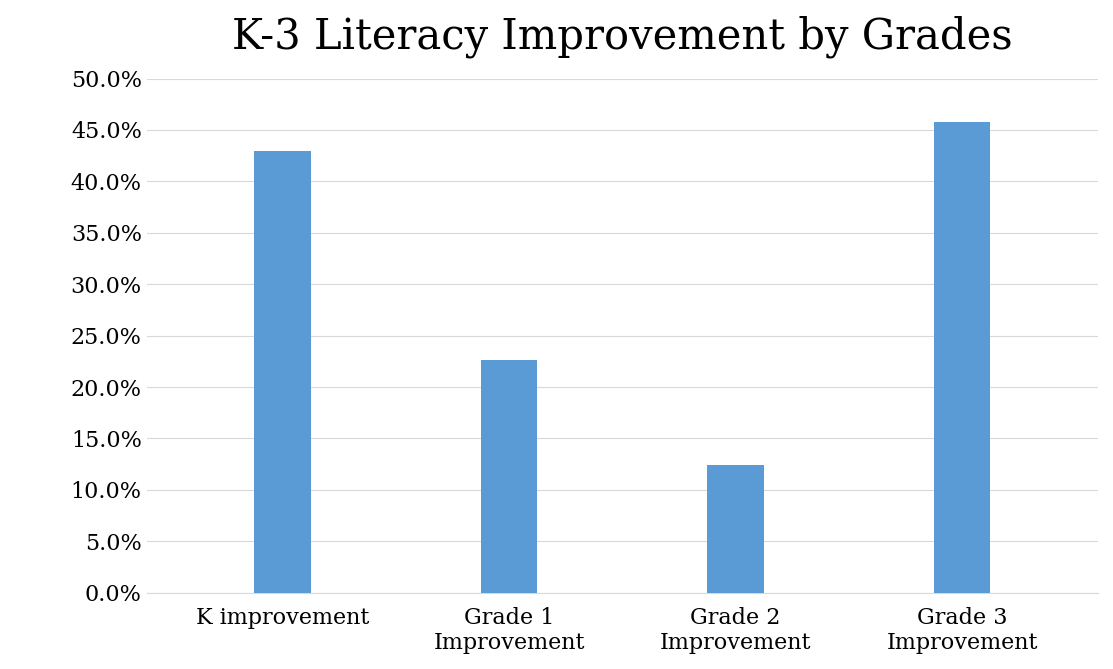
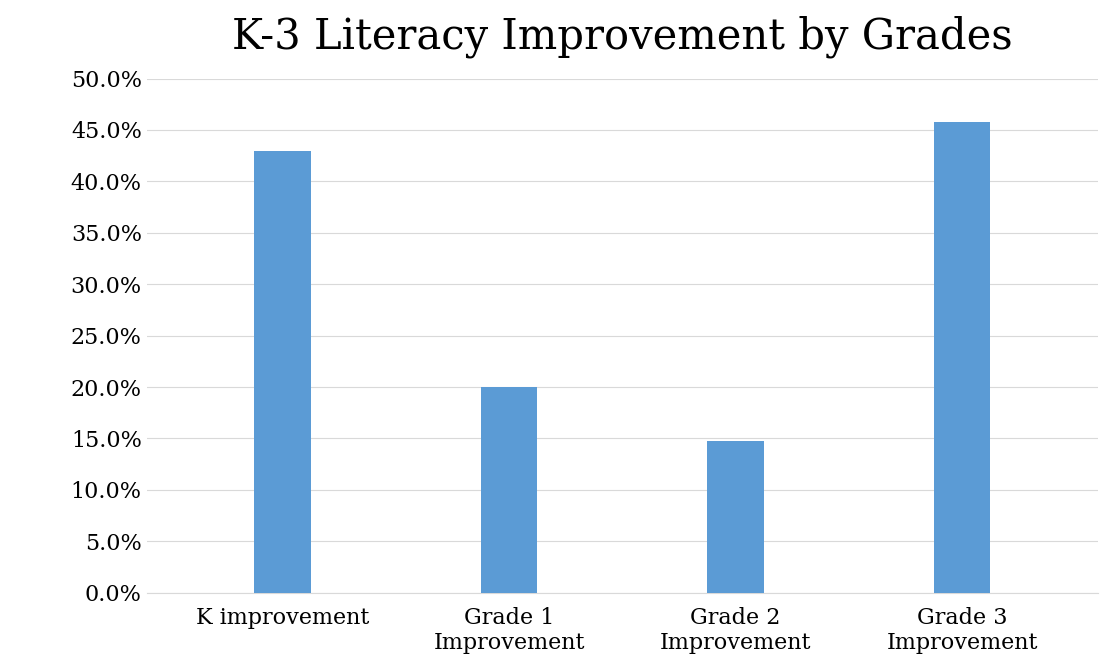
Grade 1 Improvement: 22.6% -> 20.0%
Grade 2 Improvement: 12.4% -> 14.8%
